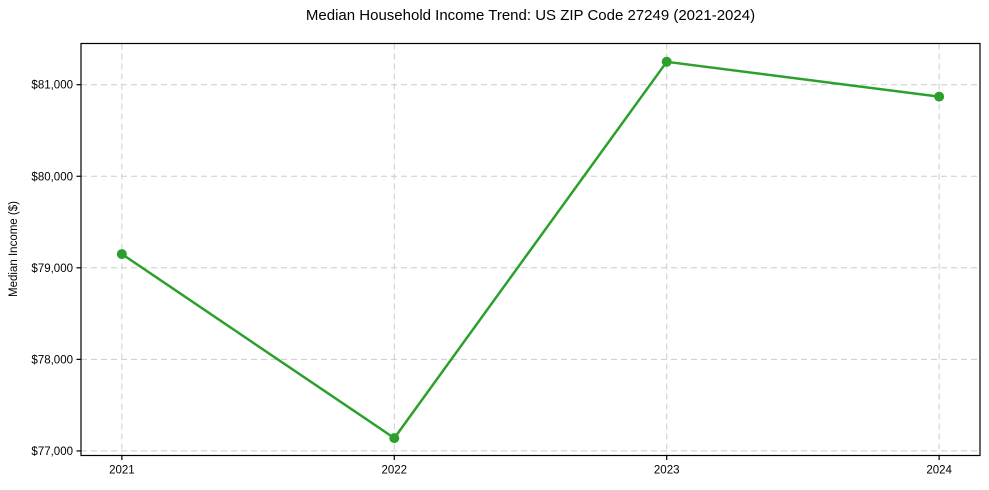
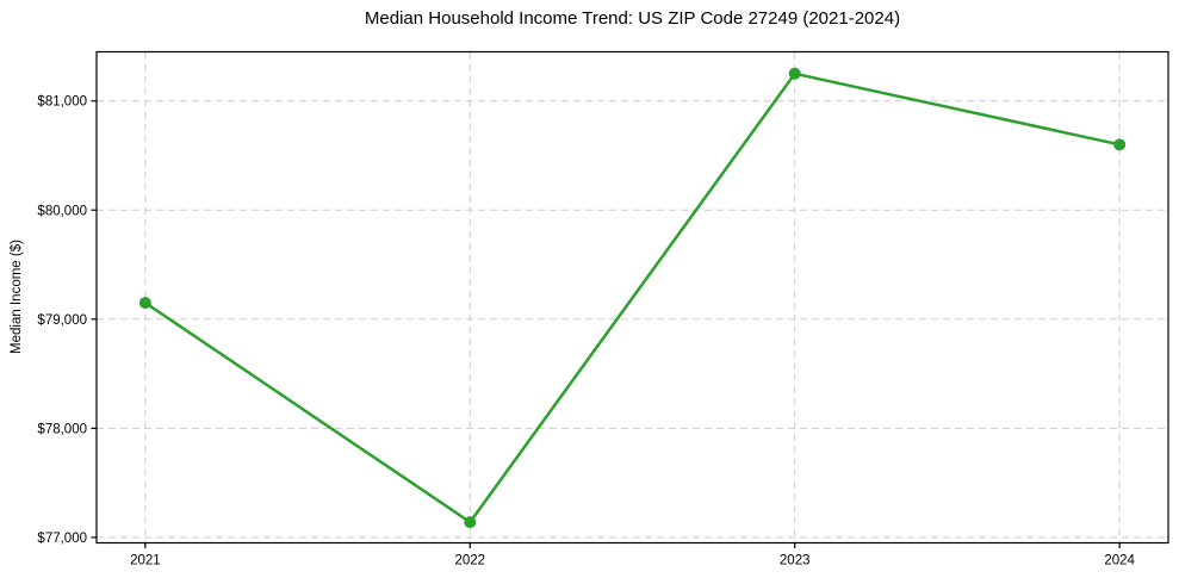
2024: $80900 -> $80600
